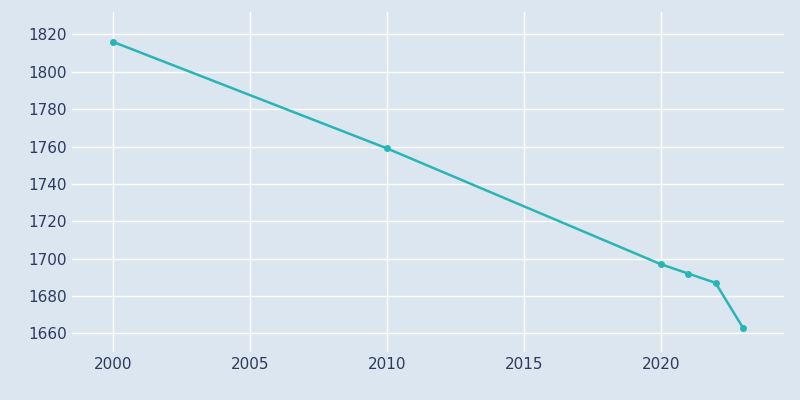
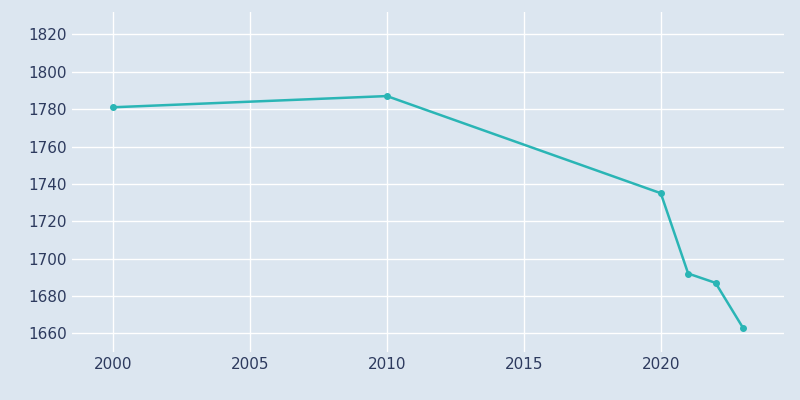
2000: 1816 -> 1781
2010: 1759 -> 1787
2020: 1697 -> 1735
